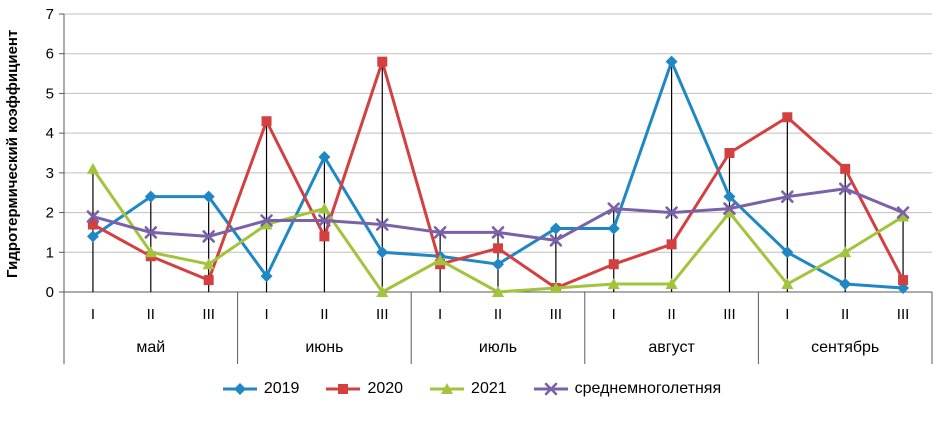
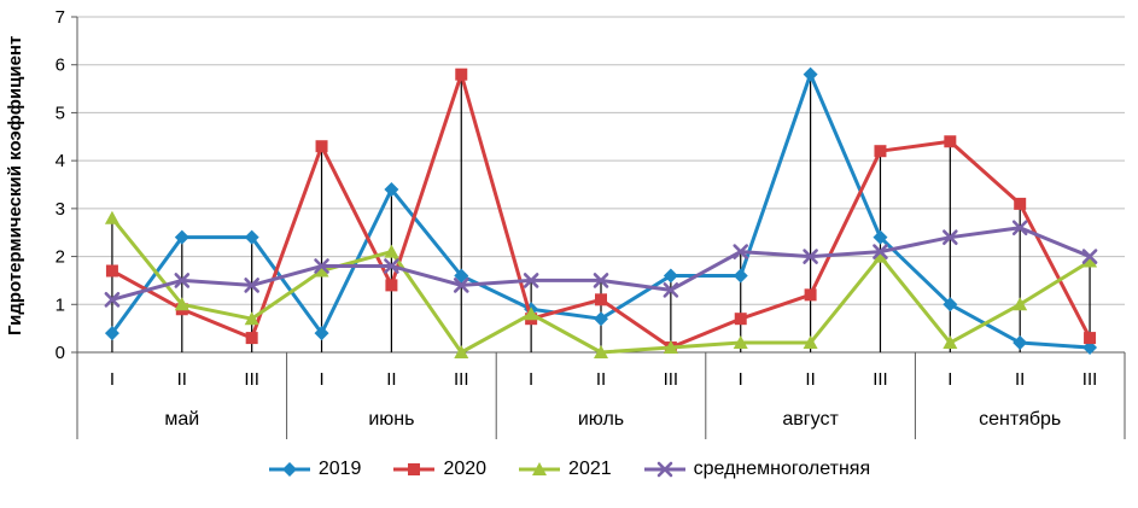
2019/май I: 1.4 -> 0.4
2021/май I: 3.1 -> 2.8
среднемноголетняя/май I: 1.9 -> 1.1
2019/июнь III: 1.0 -> 1.6
среднемноголетняя/июнь III: 1.7 -> 1.4
2020/август III: 3.5 -> 4.2
